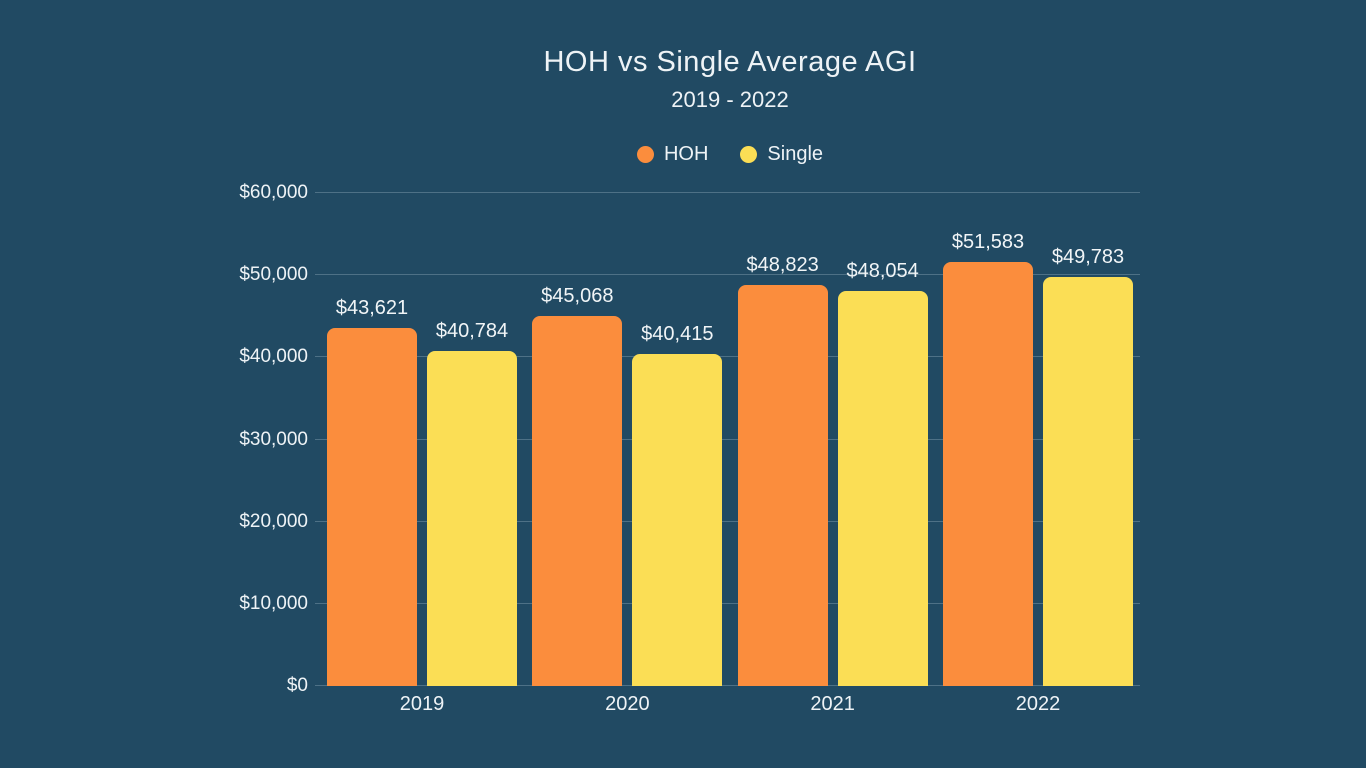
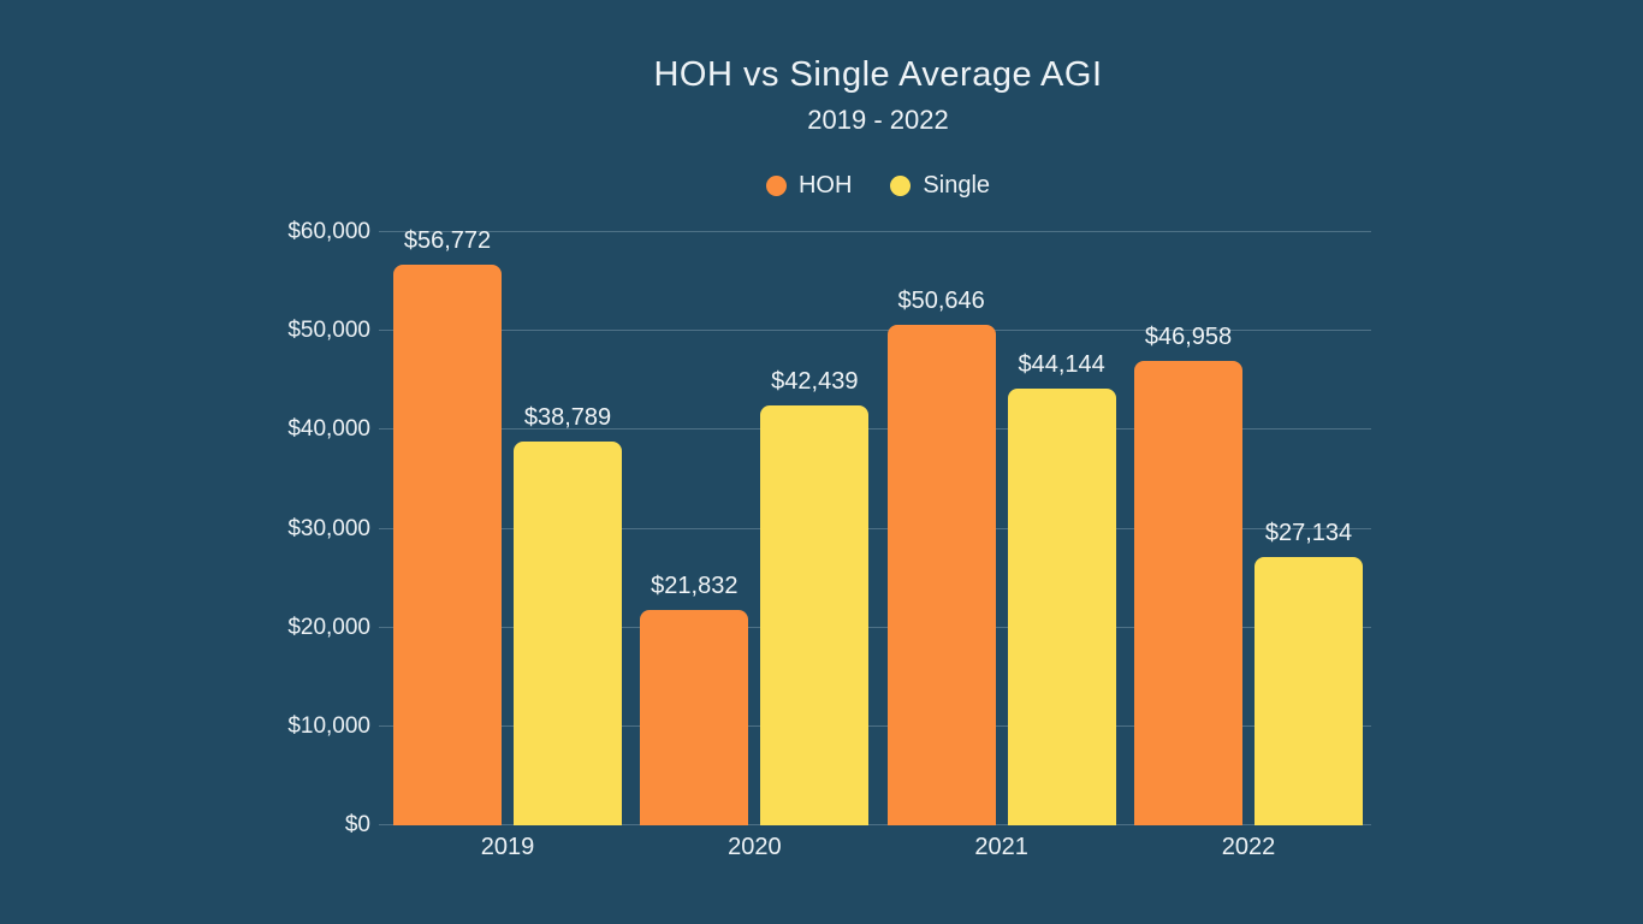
HOH/2019: $43,621 -> $56,772
Single/2019: $40,784 -> $38,789
HOH/2020: $45,068 -> $21,832
Single/2020: $40,415 -> $42,439
HOH/2021: $48,823 -> $50,646
Single/2021: $48,054 -> $44,144
HOH/2022: $51,583 -> $46,958
Single/2022: $49,783 -> $27,134
